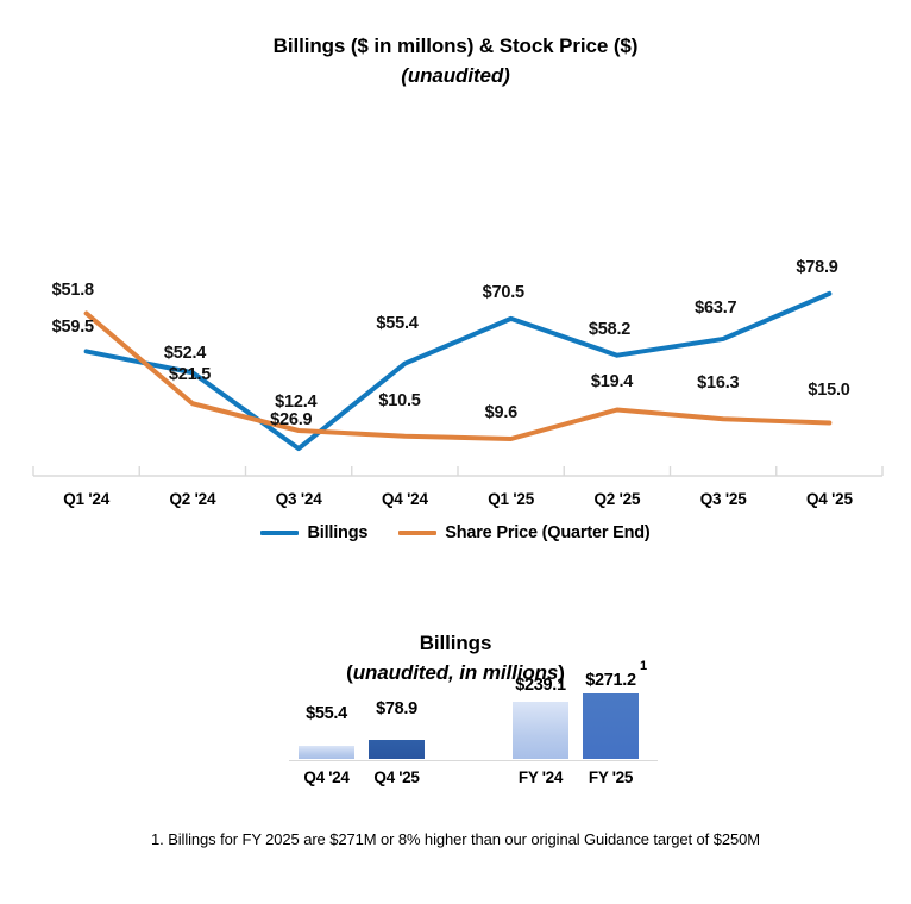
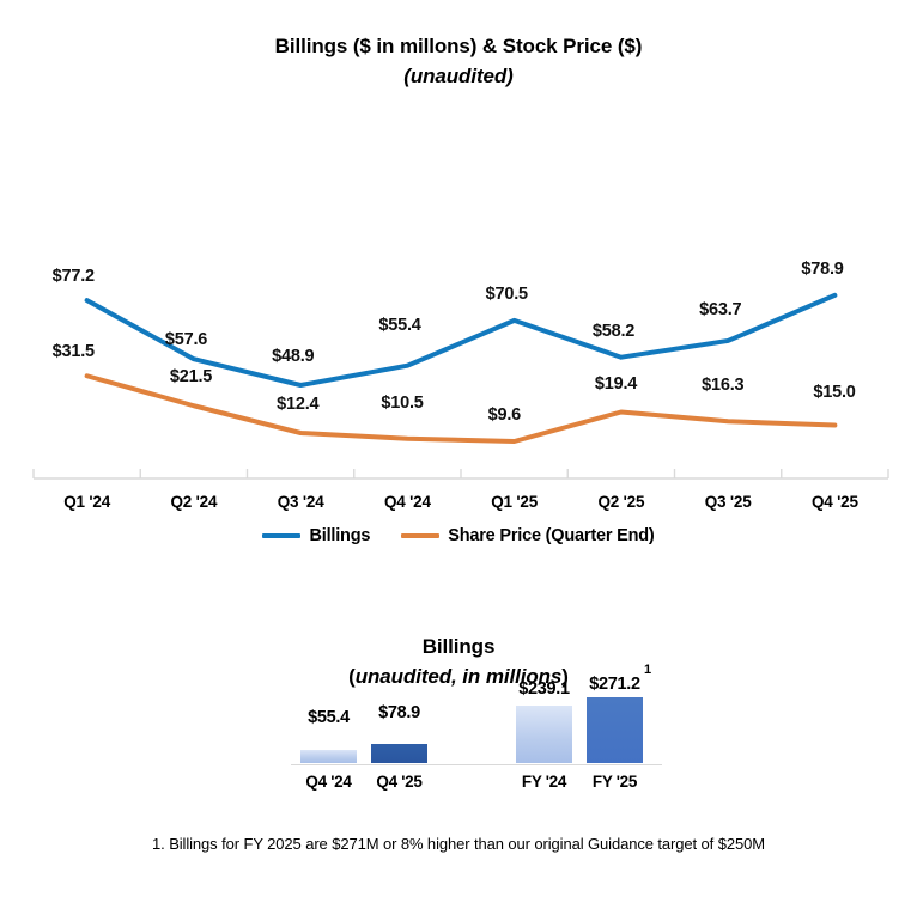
Billings ($ in millons) & Stock Price ($)/Billings/Q1 '24: $59.5 -> $77.2
Billings ($ in millons) & Stock Price ($)/Share Price (Quarter End)/Q1 '24: $51.8 -> $31.5
Billings ($ in millons) & Stock Price ($)/Billings/Q2 '24: $52.4 -> $57.6
Billings ($ in millons) & Stock Price ($)/Billings/Q3 '24: $26.9 -> $48.9
